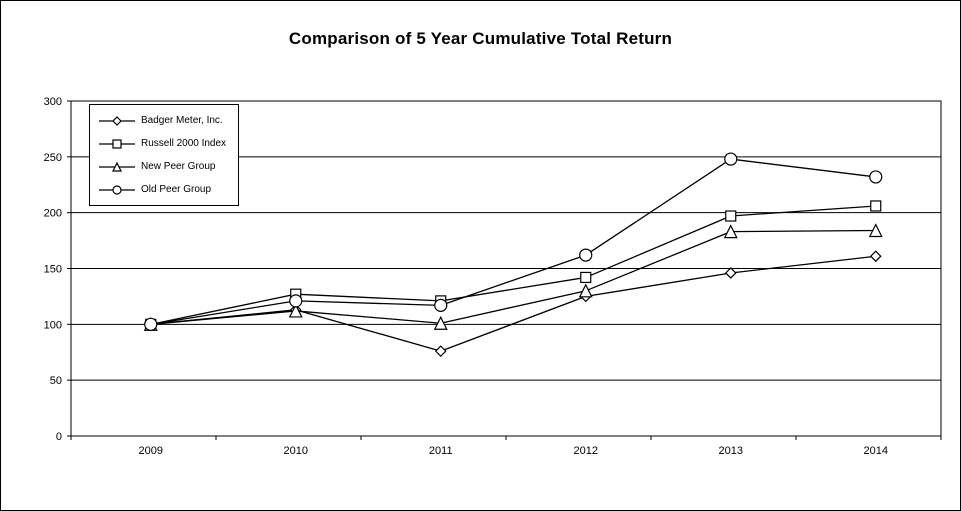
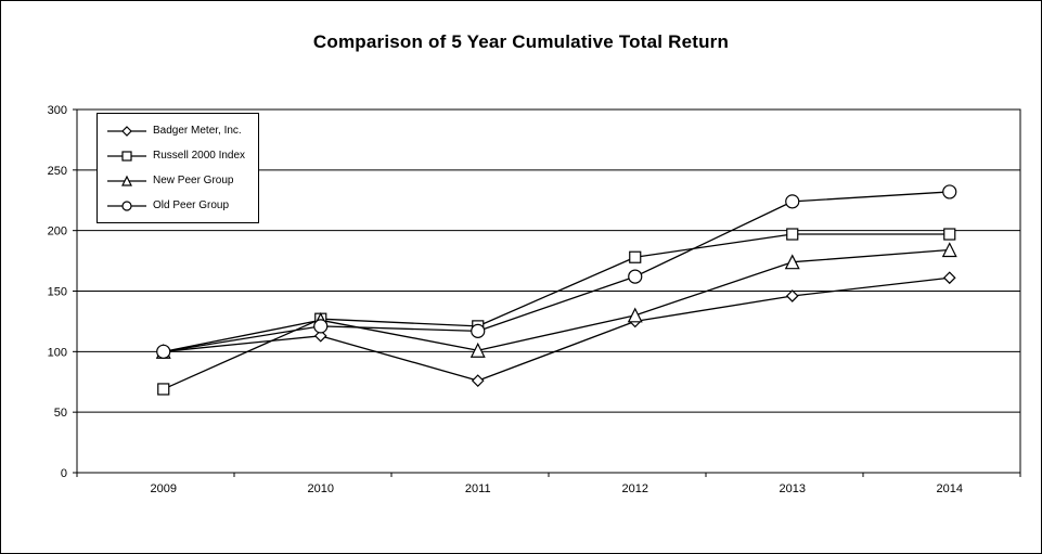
Russell 2000 Index/2009: 100 -> 69
New Peer Group/2010: 112 -> 126
Russell 2000 Index/2012: 142 -> 178
New Peer Group/2013: 183 -> 174
Old Peer Group/2013: 248 -> 224
Russell 2000 Index/2014: 206 -> 197
